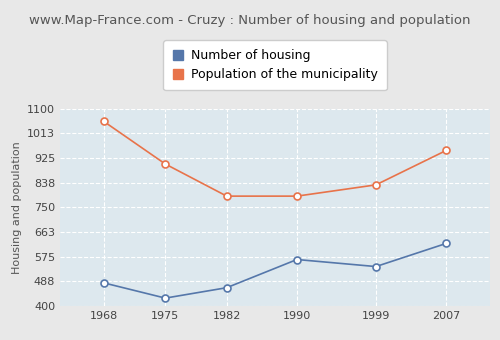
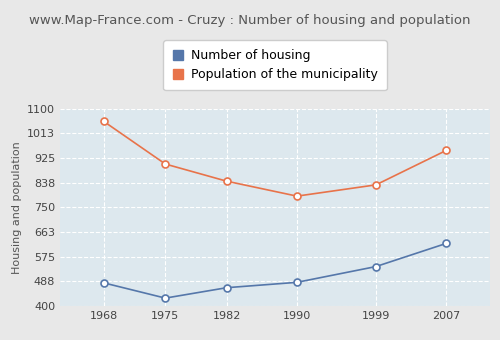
Population of the municipality/1982: 790 -> 843
Number of housing/1990: 565 -> 484
